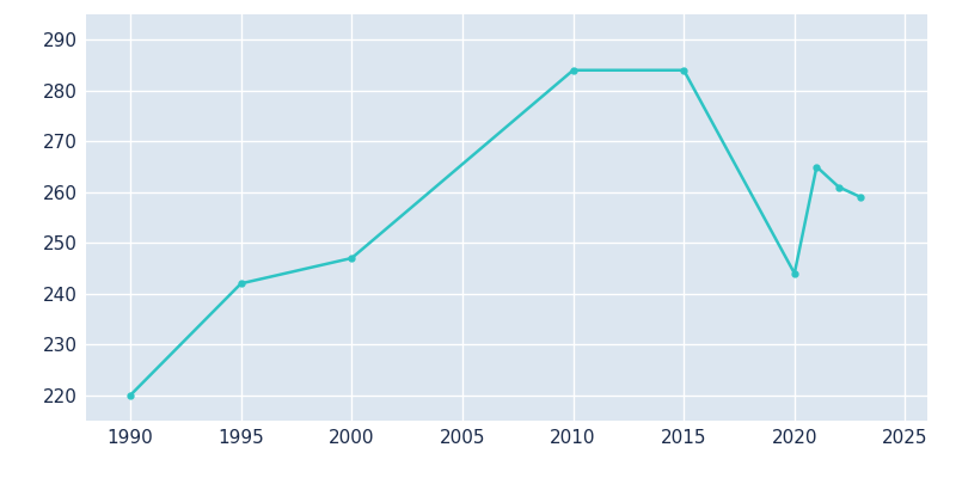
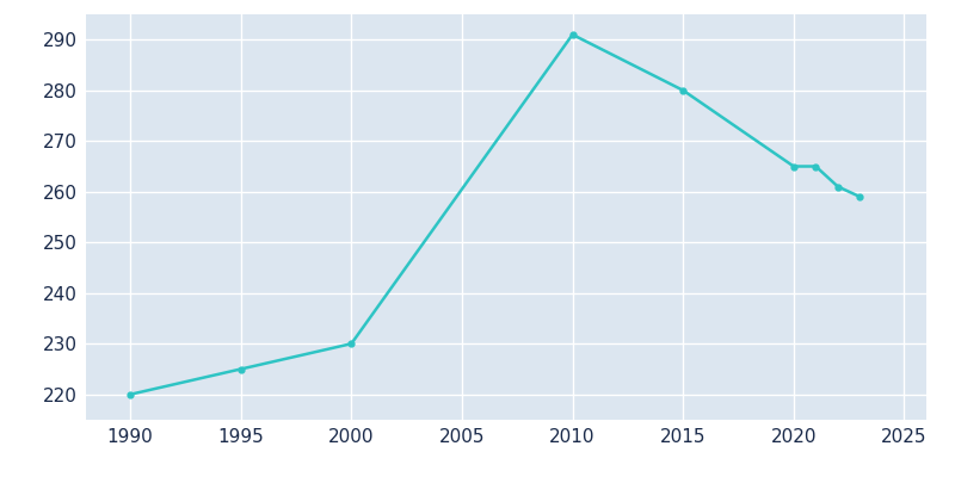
1995: 242 -> 225
2000: 247 -> 230
2010: 284 -> 291
2015: 284 -> 280
2020: 244 -> 265
